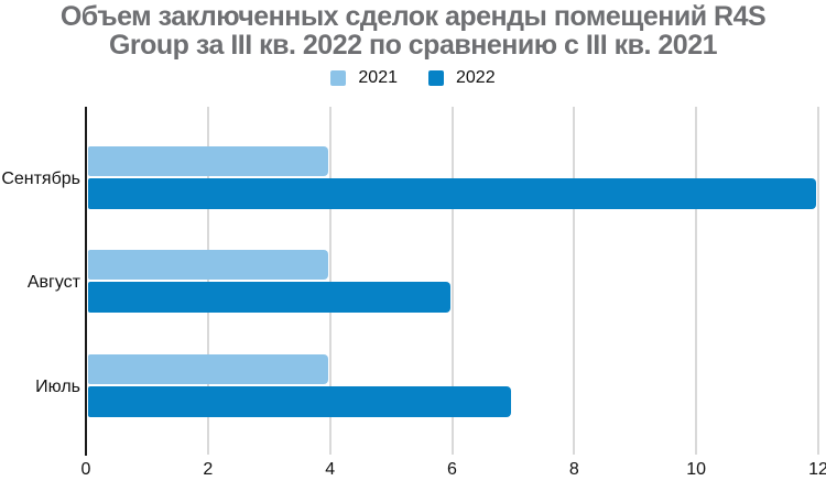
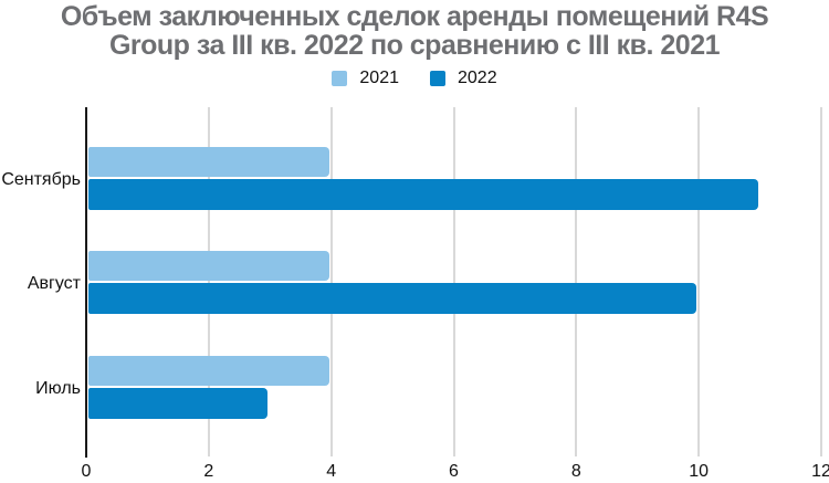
2022/Сентябрь: 12 -> 11
2022/Август: 6 -> 10
2022/Июль: 7 -> 3
